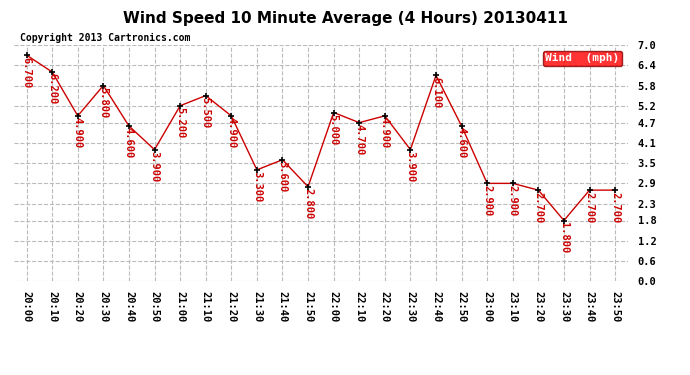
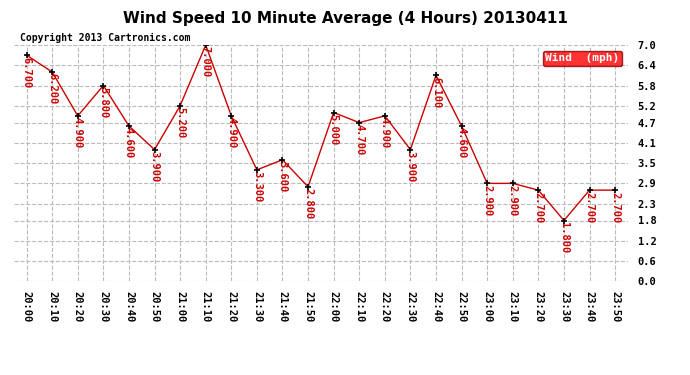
21:10: 5.500 -> 7.000
